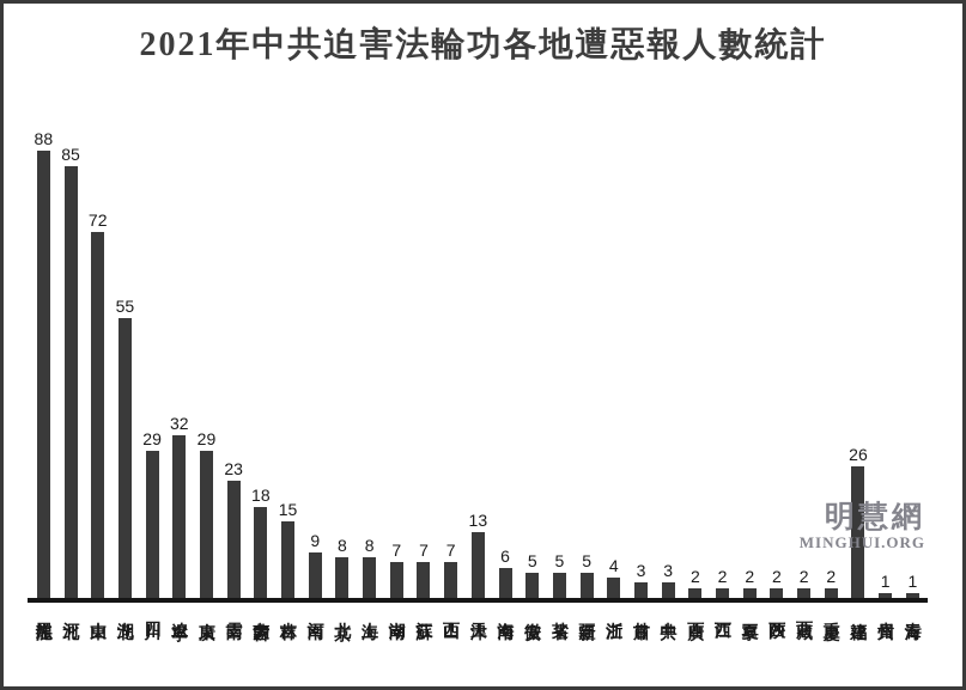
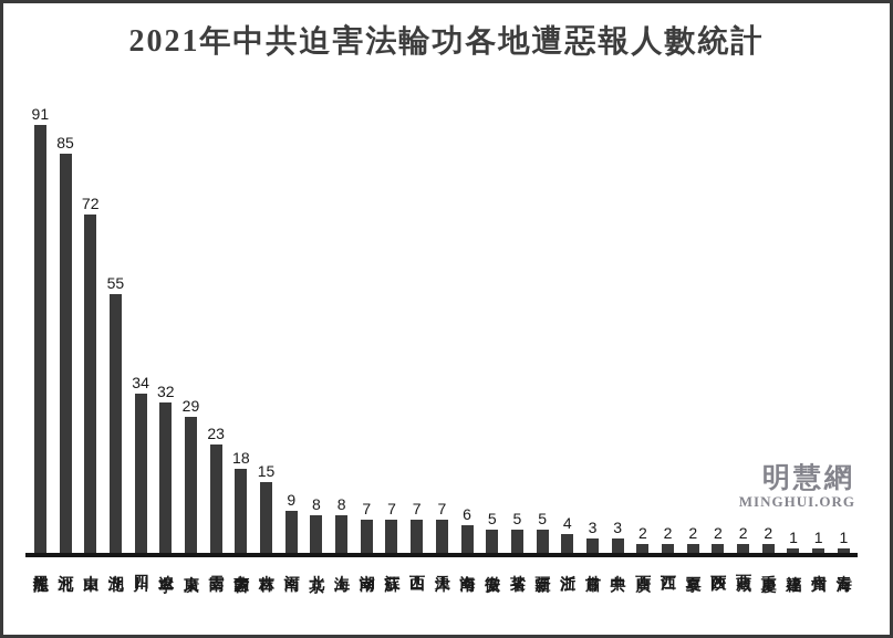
黑龍江: 88 -> 91
四川: 29 -> 34
天津: 13 -> 7
福建: 26 -> 1
